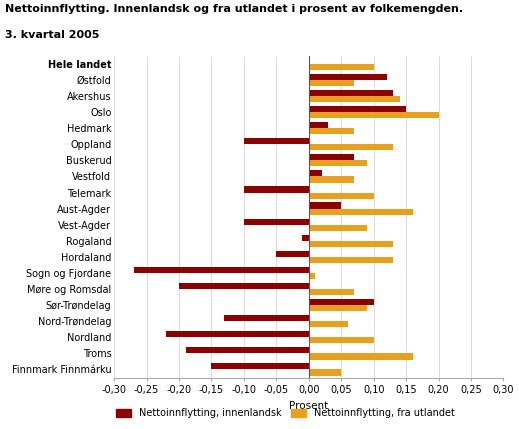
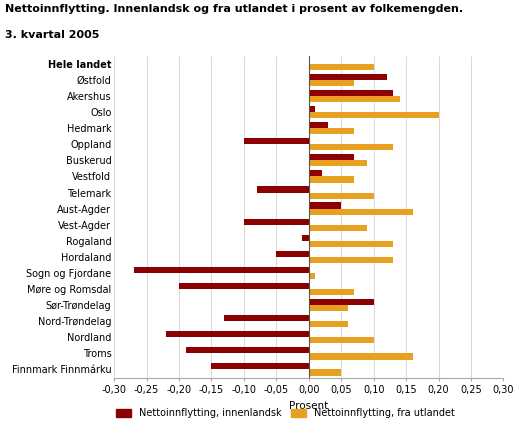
Nettoinnflytting, innenlandsk/Oslo: 0,15 -> 0,01
Nettoinnflytting, innenlandsk/Telemark: -0,10 -> -0,08
Nettoinnflytting, fra utlandet/Sør-Trøndelag: 0,09 -> 0,06
